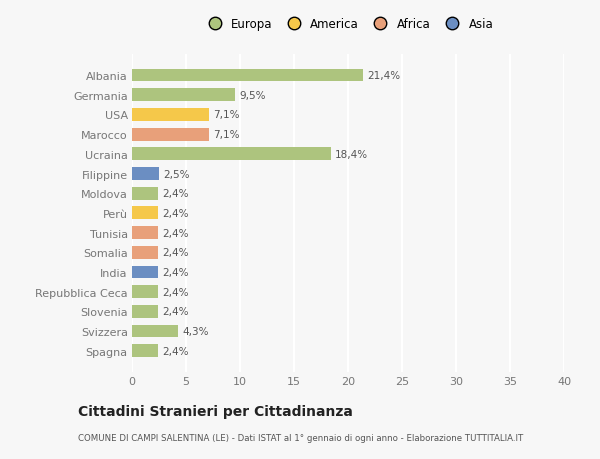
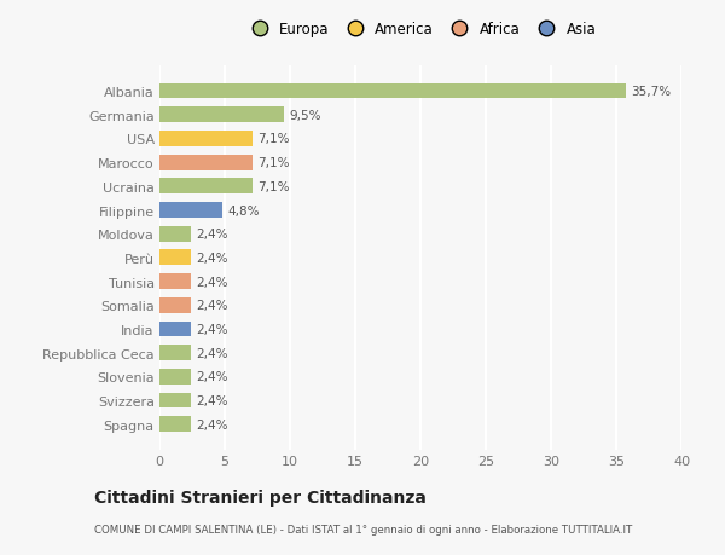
Albania: 21,4% -> 35,7%
Ucraina: 18,4% -> 7,1%
Filippine: 2,5% -> 4,8%
Svizzera: 4,3% -> 2,4%
